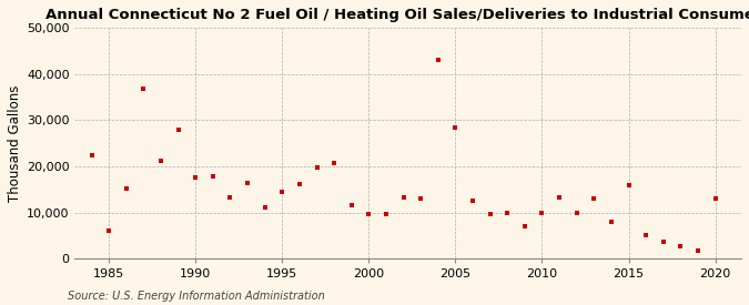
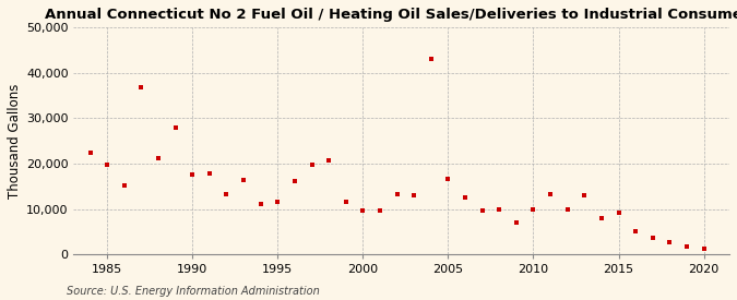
1985: 6,000 -> 19,700
1995: 14,500 -> 11,500
2005: 28,500 -> 16,700
2015: 16,000 -> 9,100
2020: 13,000 -> 1,200
